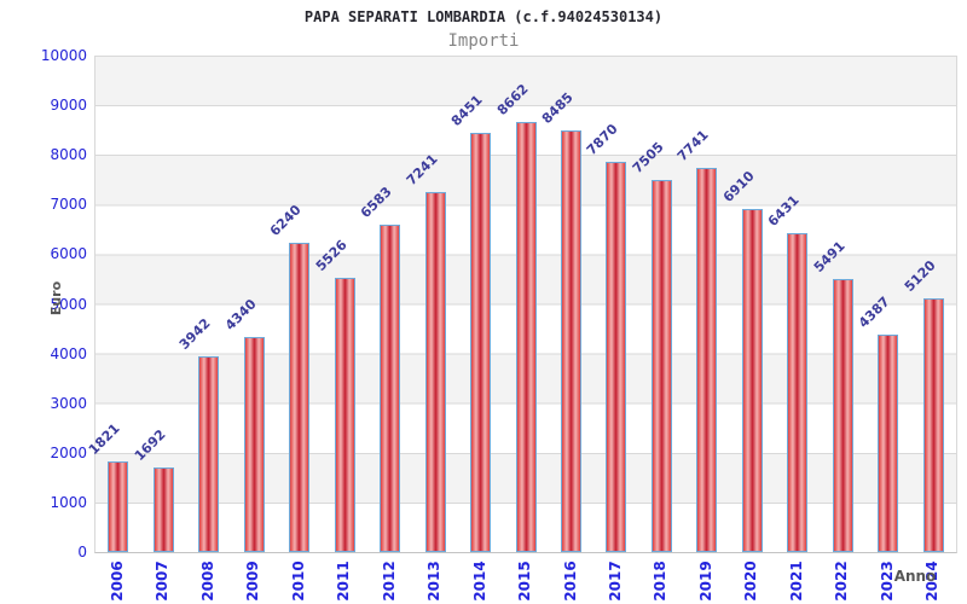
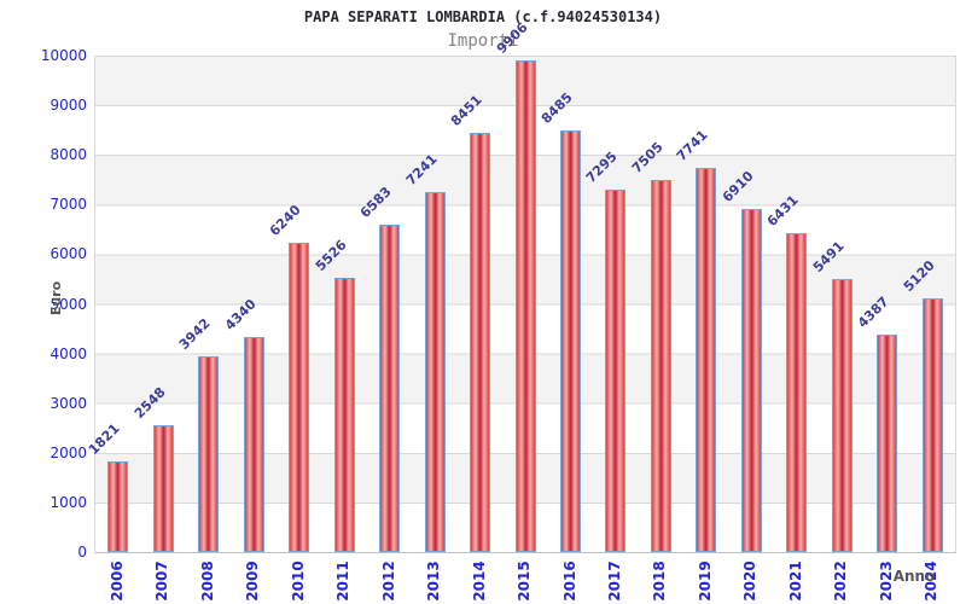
2007: 1692 -> 2548
2015: 8662 -> 9906
2017: 7870 -> 7295
